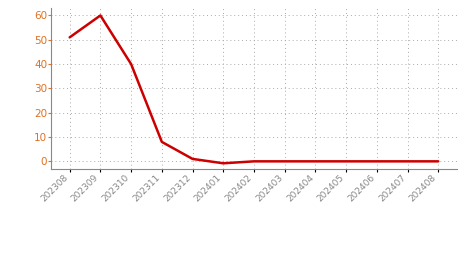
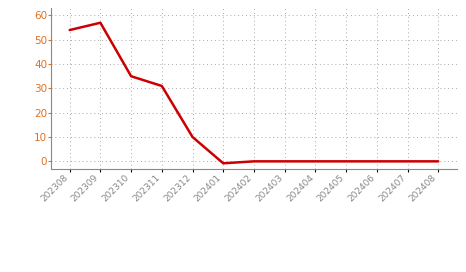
202308: 51.0 -> 54.0
202309: 60.0 -> 57.0
202310: 40.0 -> 35.0
202311: 8.0 -> 31.0
202312: 1.0 -> 10.0
